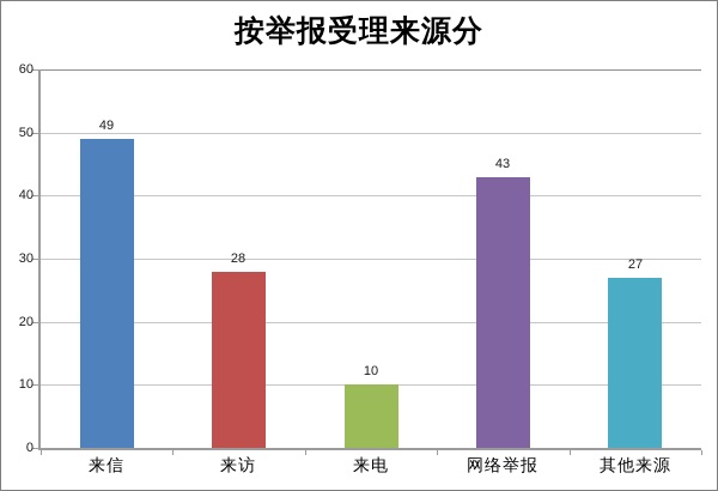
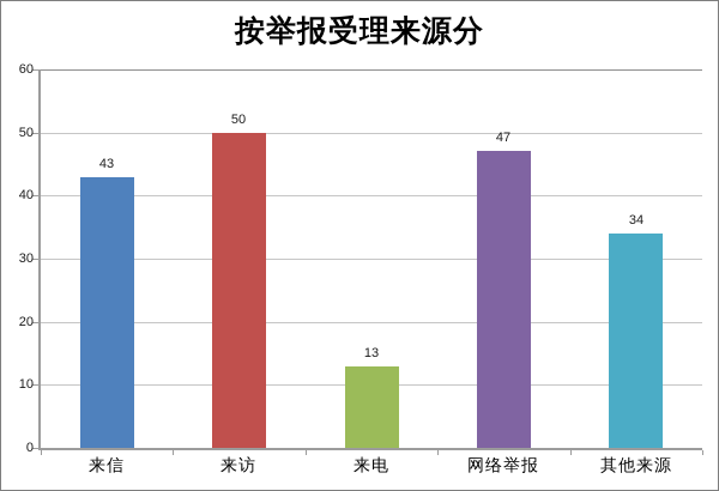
来信: 49 -> 43
来访: 28 -> 50
来电: 10 -> 13
网络举报: 43 -> 47
其他来源: 27 -> 34
